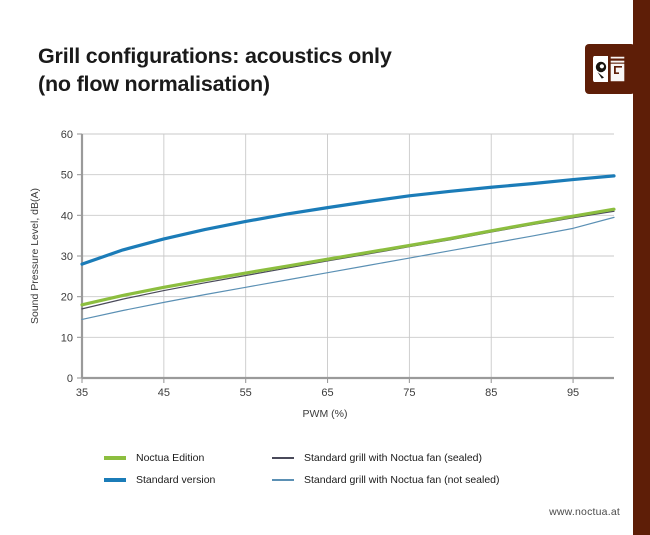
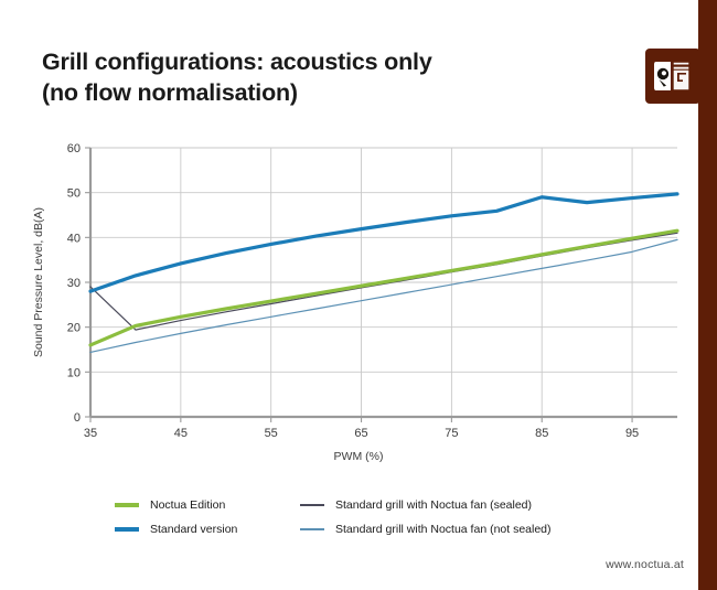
Noctua Edition/35: 18 -> 16
Standard grill with Noctua fan (sealed)/35: 17 -> 29
Standard version/85: 47 -> 49
